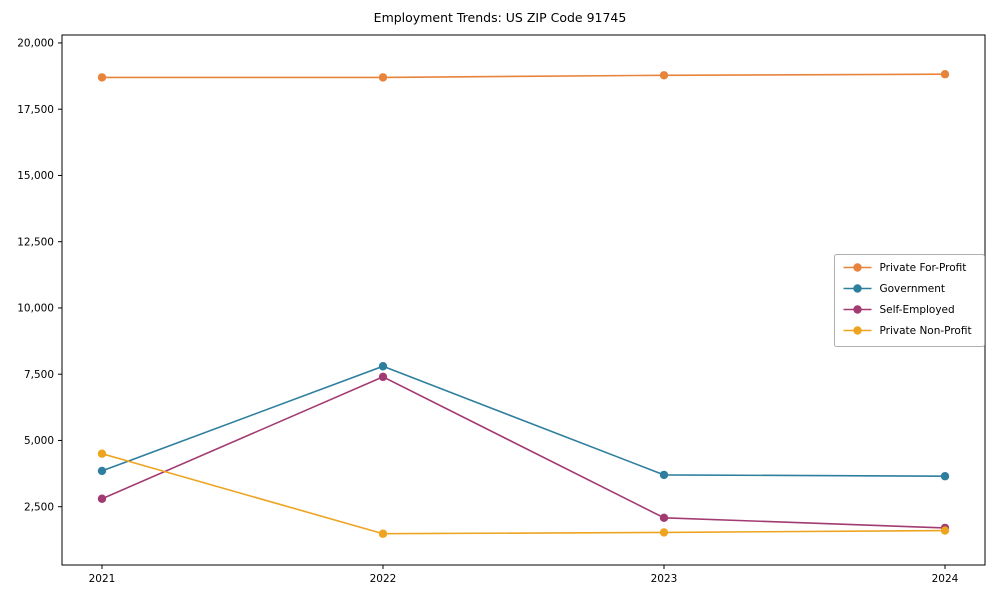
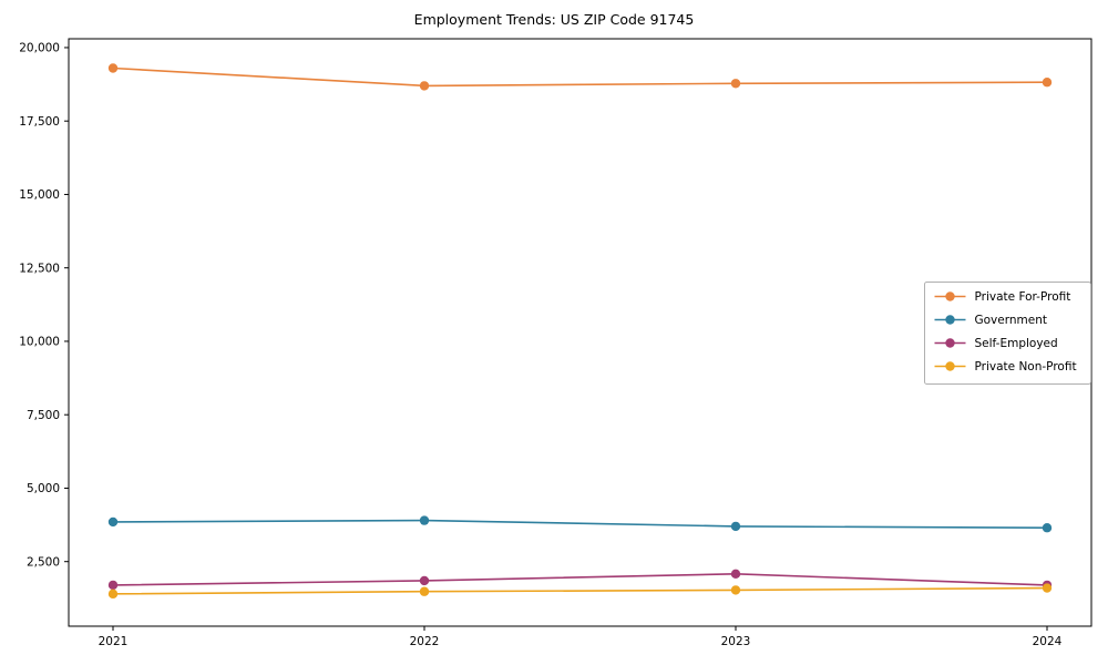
Private For-Profit/2021: 18700 -> 19300
Self-Employed/2021: 2800 -> 1700
Private Non-Profit/2021: 4500 -> 1400
Government/2022: 7800 -> 3900
Self-Employed/2022: 7400 -> 1800
